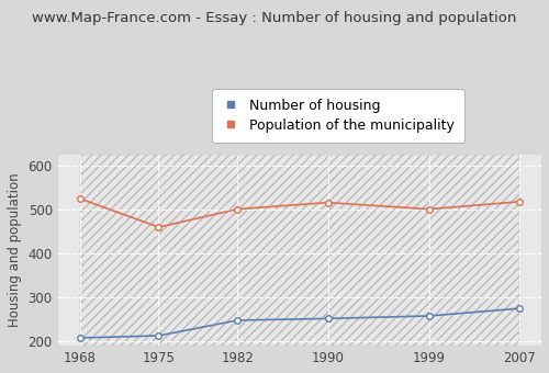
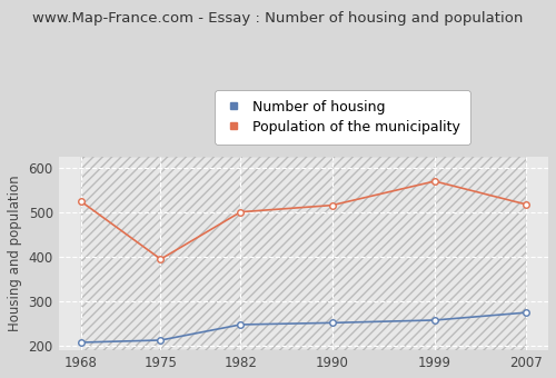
Population of the municipality/1975: 460 -> 395
Population of the municipality/1999: 501 -> 570
